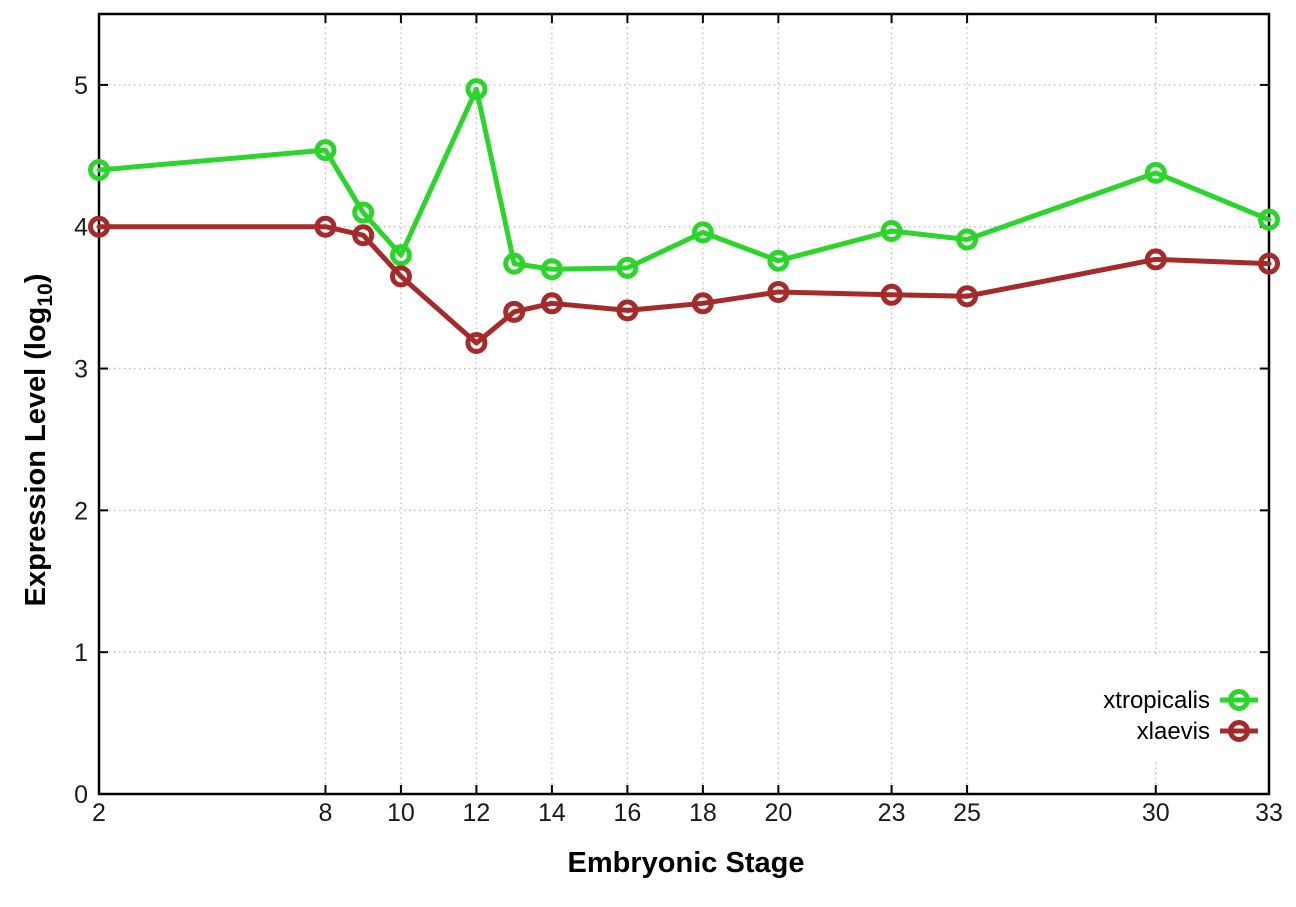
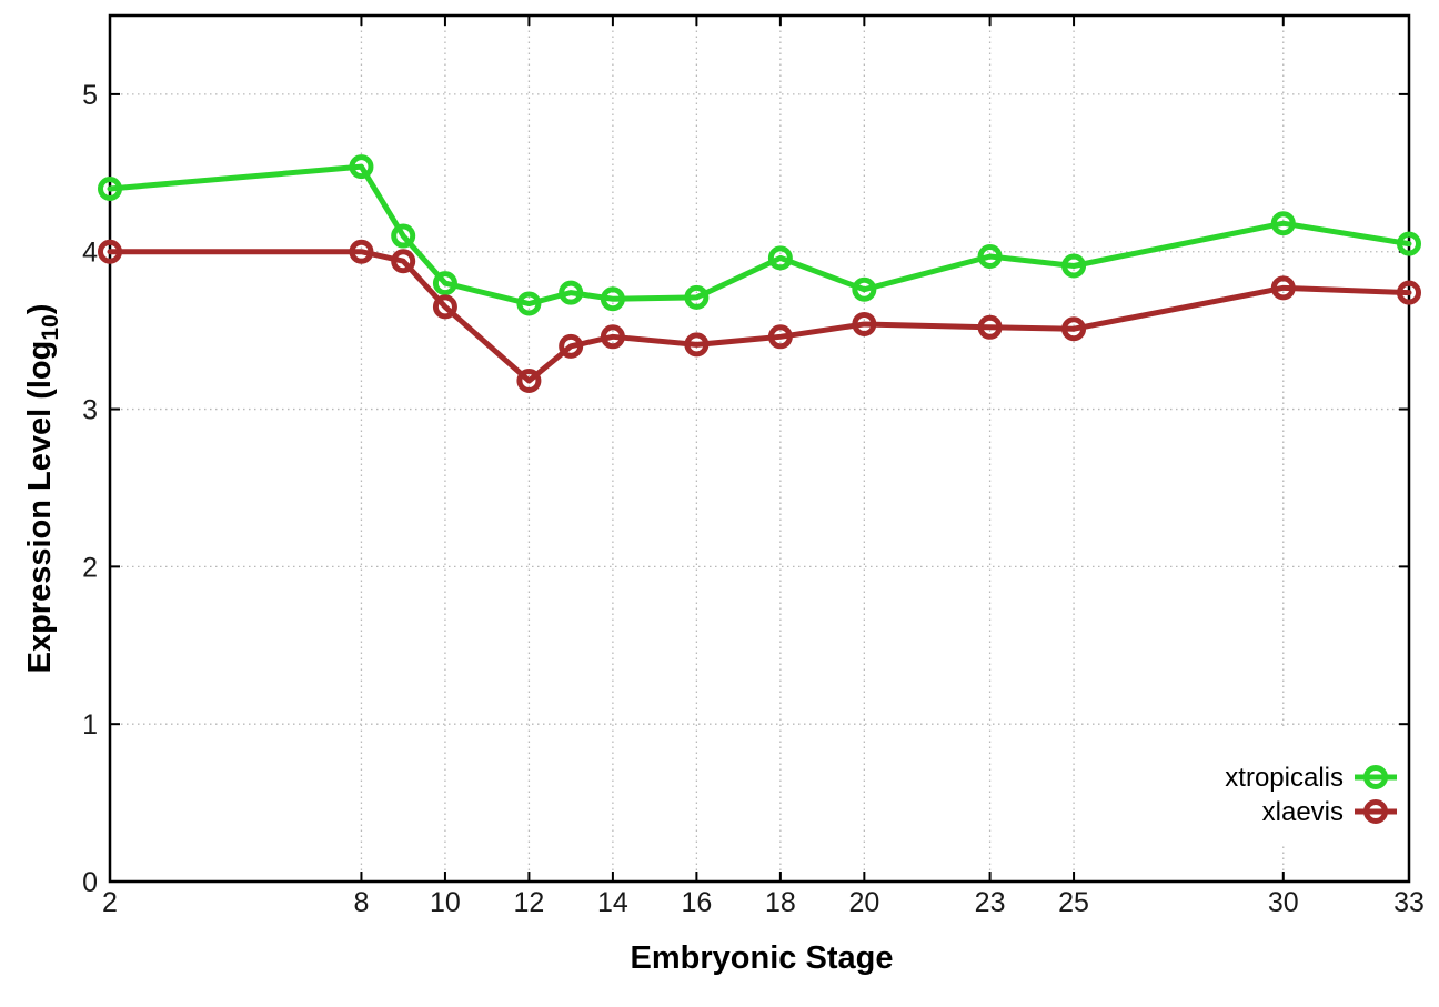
xtropicalis/12: 4.97 -> 3.67
xtropicalis/30: 4.38 -> 4.18
